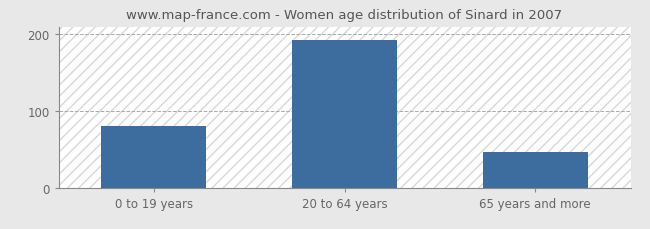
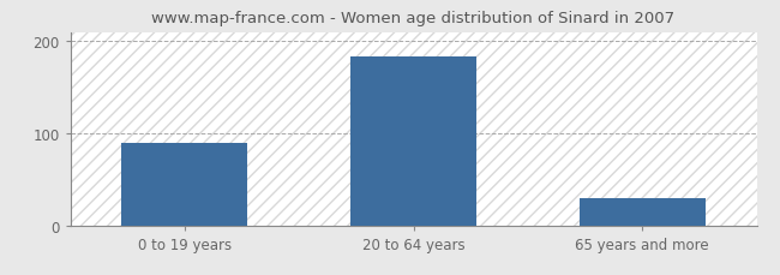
0 to 19 years: 80 -> 90
20 to 64 years: 192 -> 184
65 years and more: 46 -> 30
